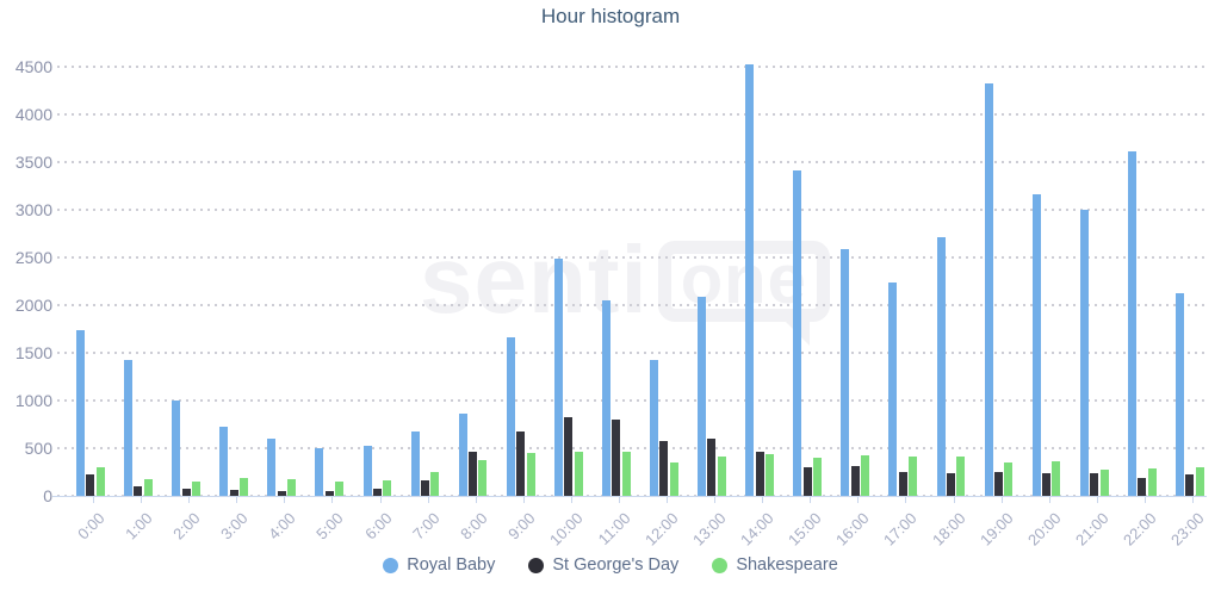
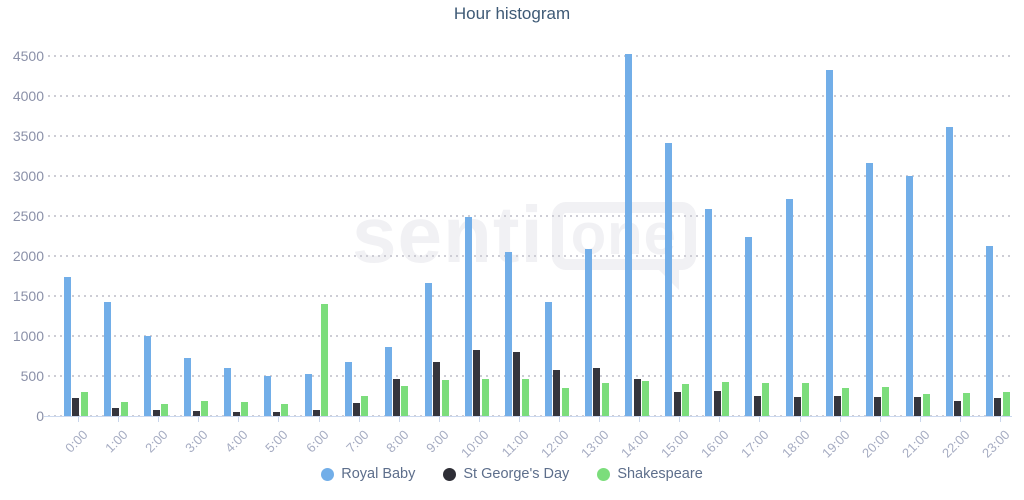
Shakespeare/6:00: 200 -> 1400
